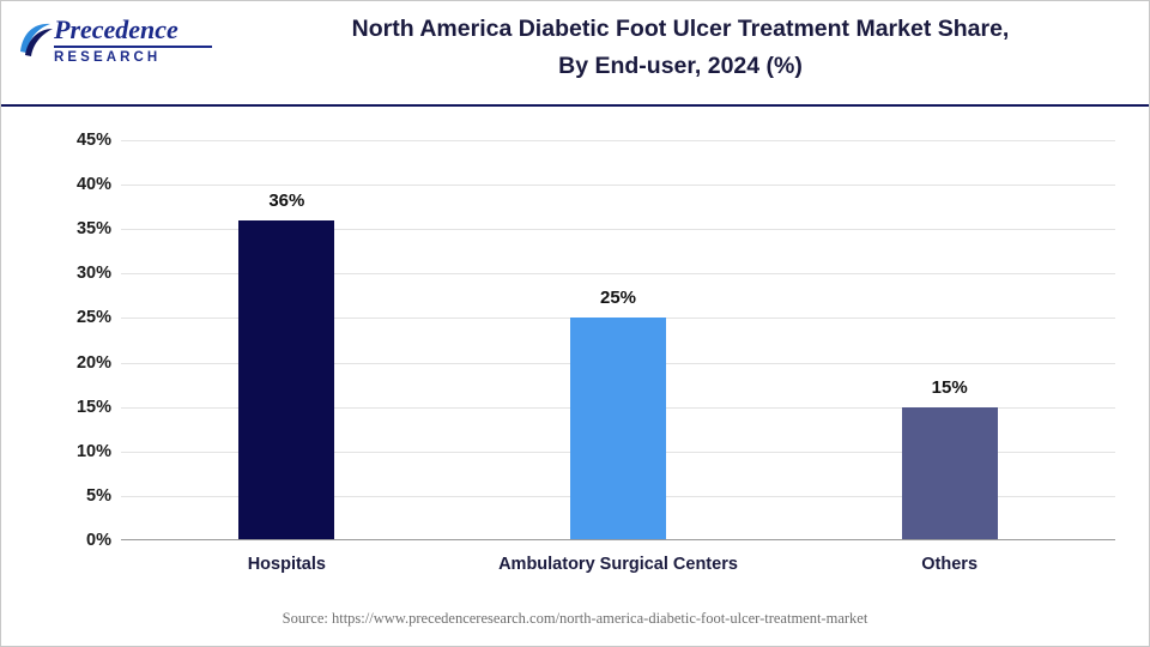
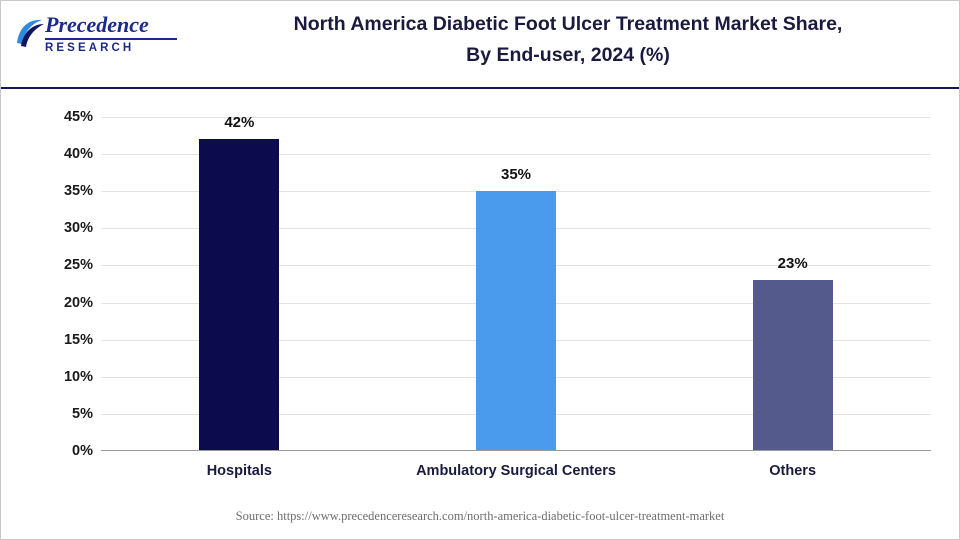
Hospitals: 36% -> 42%
Ambulatory Surgical Centers: 25% -> 35%
Others: 15% -> 23%
